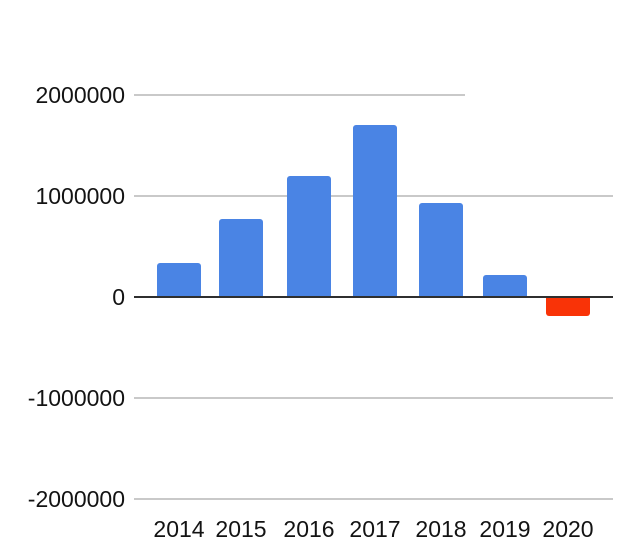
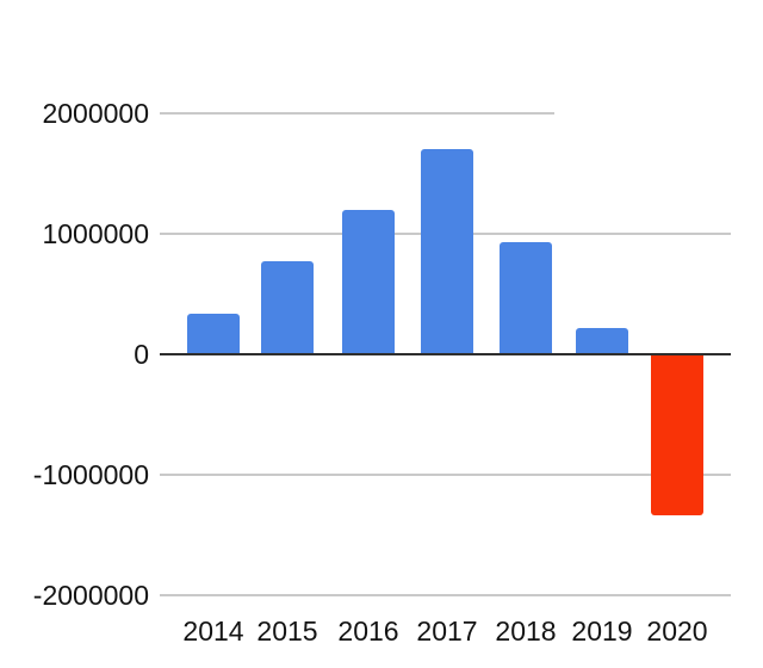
2020: -190000 -> -1330000
